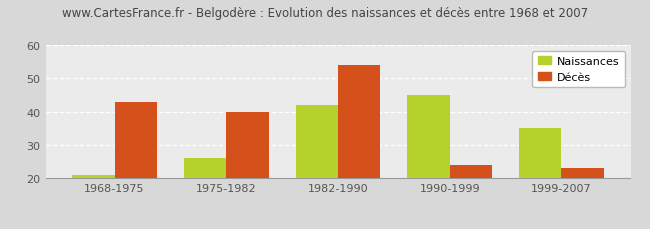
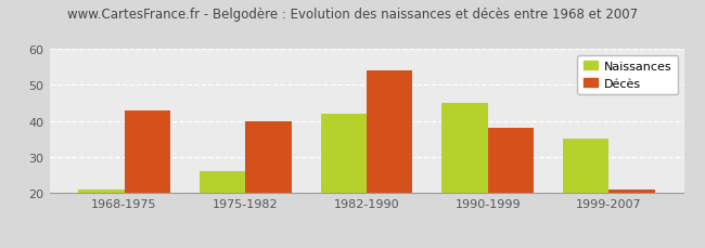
Décès/1990-1999: 24 -> 38
Décès/1999-2007: 23 -> 21
